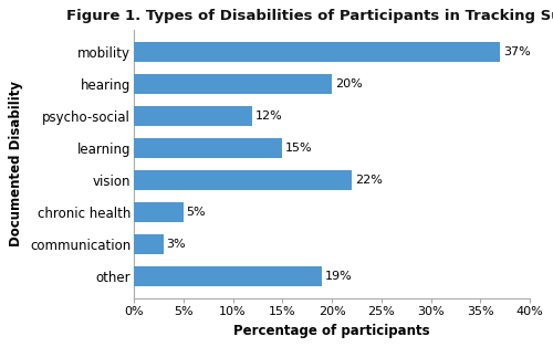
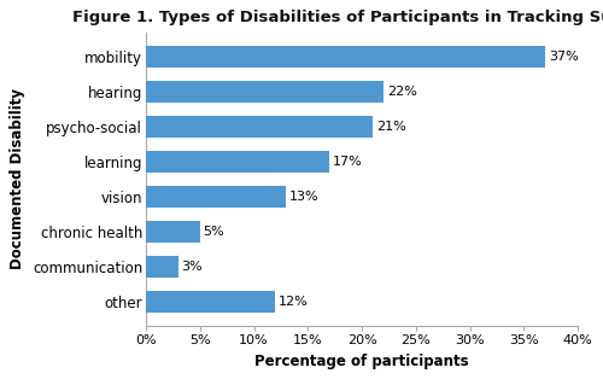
hearing: 20% -> 22%
psycho-social: 12% -> 21%
learning: 15% -> 17%
vision: 22% -> 13%
other: 19% -> 12%
